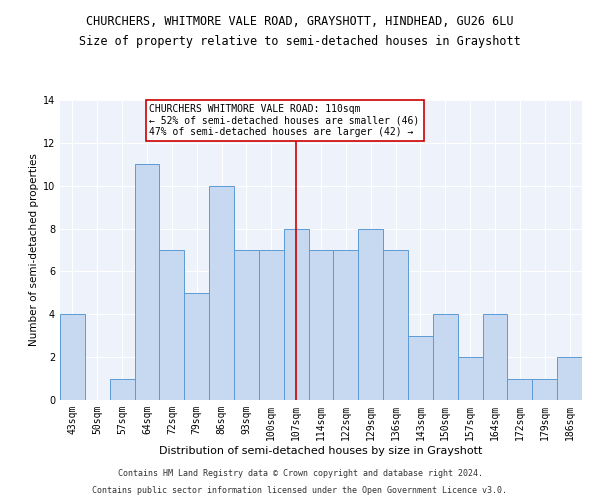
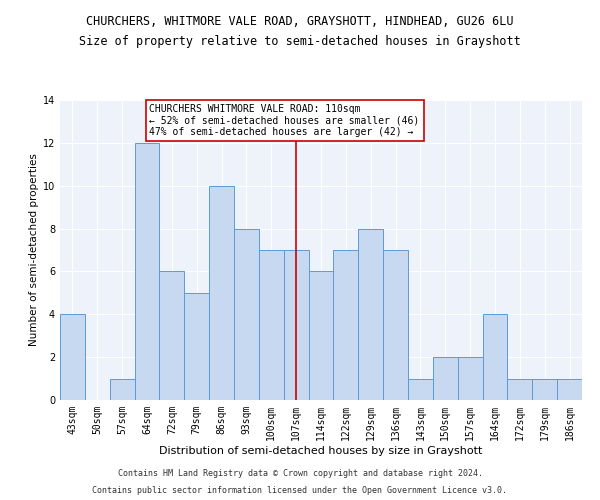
64sqm: 11 -> 12
72sqm: 7 -> 6
93sqm: 7 -> 8
107sqm: 8 -> 7
114sqm: 7 -> 6
143sqm: 3 -> 1
150sqm: 4 -> 2
186sqm: 2 -> 1
